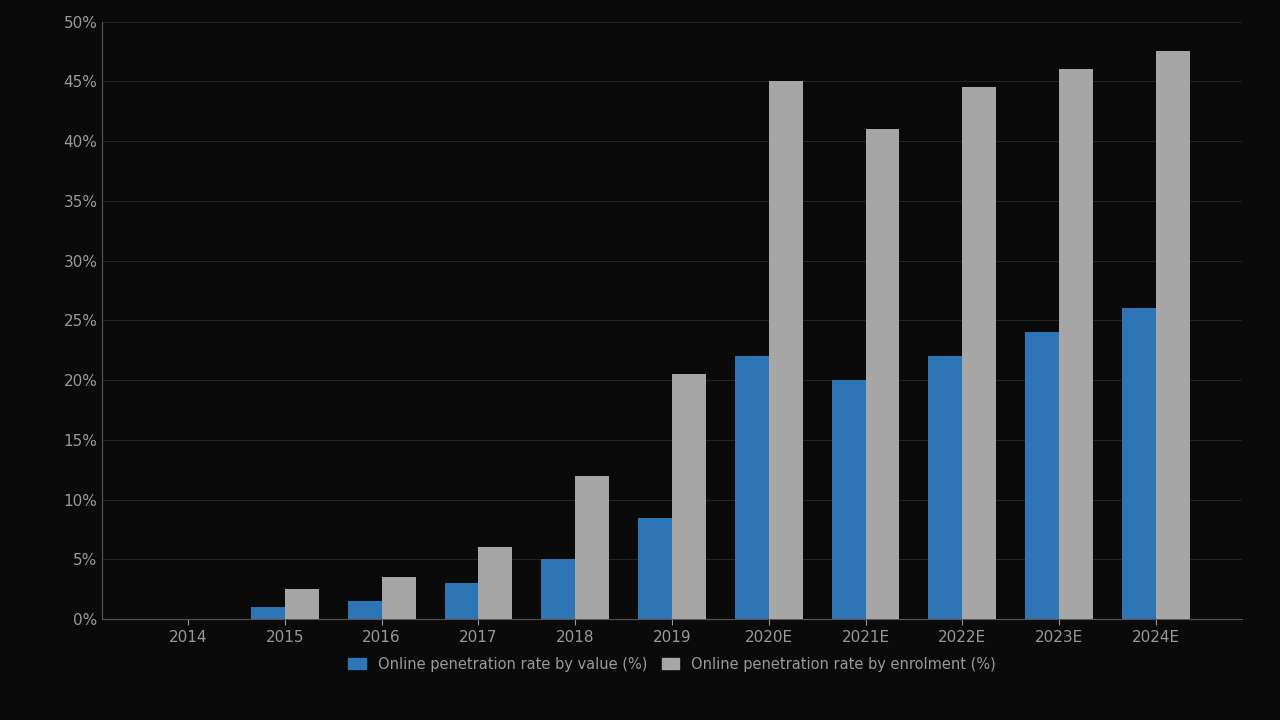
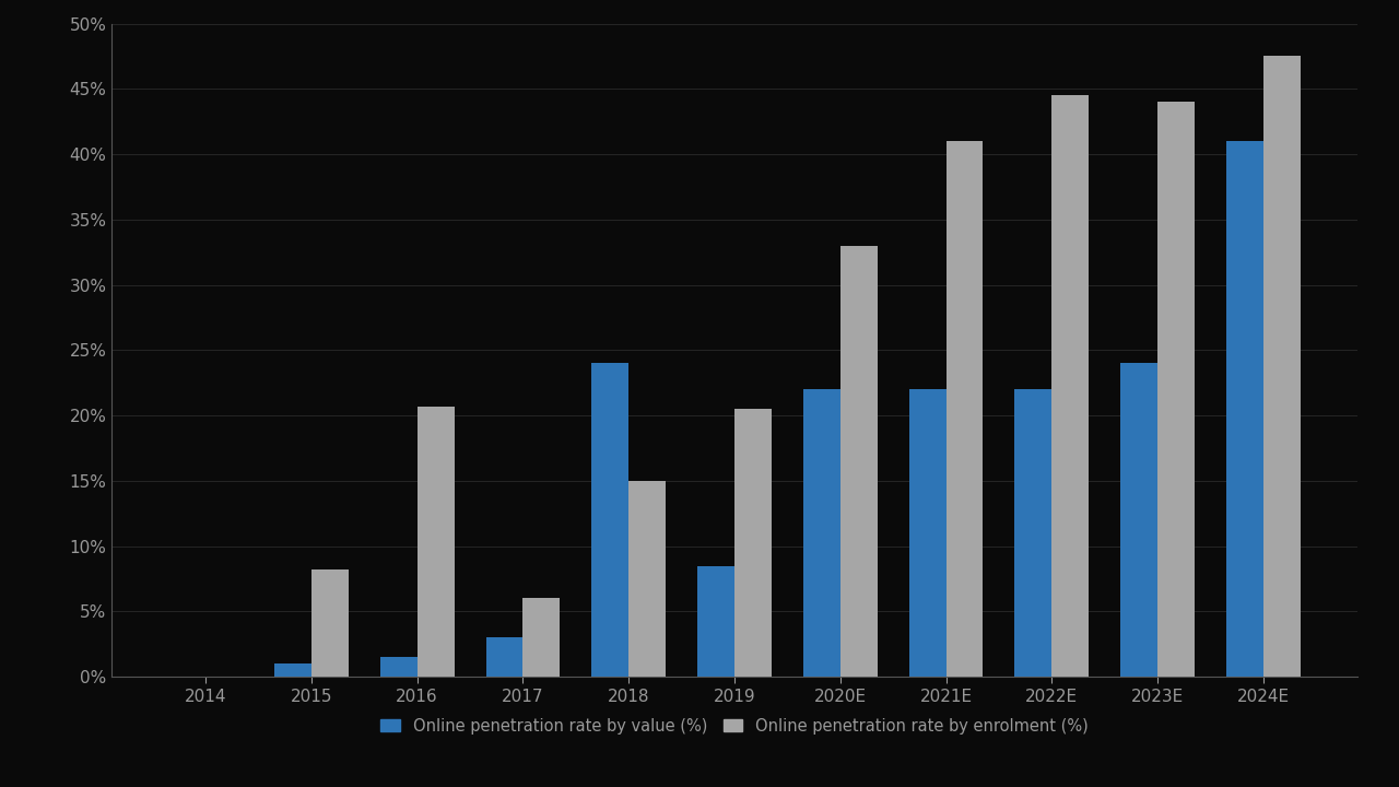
Online penetration rate by enrolment (%)/2015: 2.5% -> 8.2%
Online penetration rate by enrolment (%)/2016: 3.5% -> 20.7%
Online penetration rate by value (%)/2018: 5.0% -> 24.0%
Online penetration rate by enrolment (%)/2018: 12.0% -> 15.0%
Online penetration rate by enrolment (%)/2020E: 45.0% -> 33.0%
Online penetration rate by value (%)/2021E: 20.0% -> 22.0%
Online penetration rate by enrolment (%)/2023E: 46.0% -> 44.0%
Online penetration rate by value (%)/2024E: 26.0% -> 41.0%
